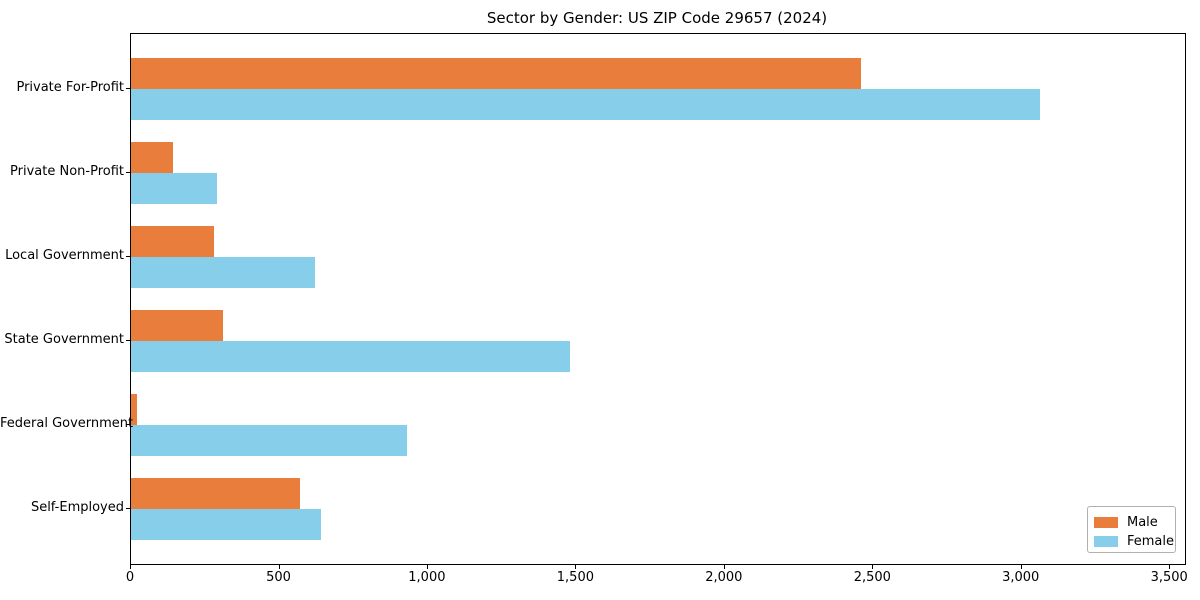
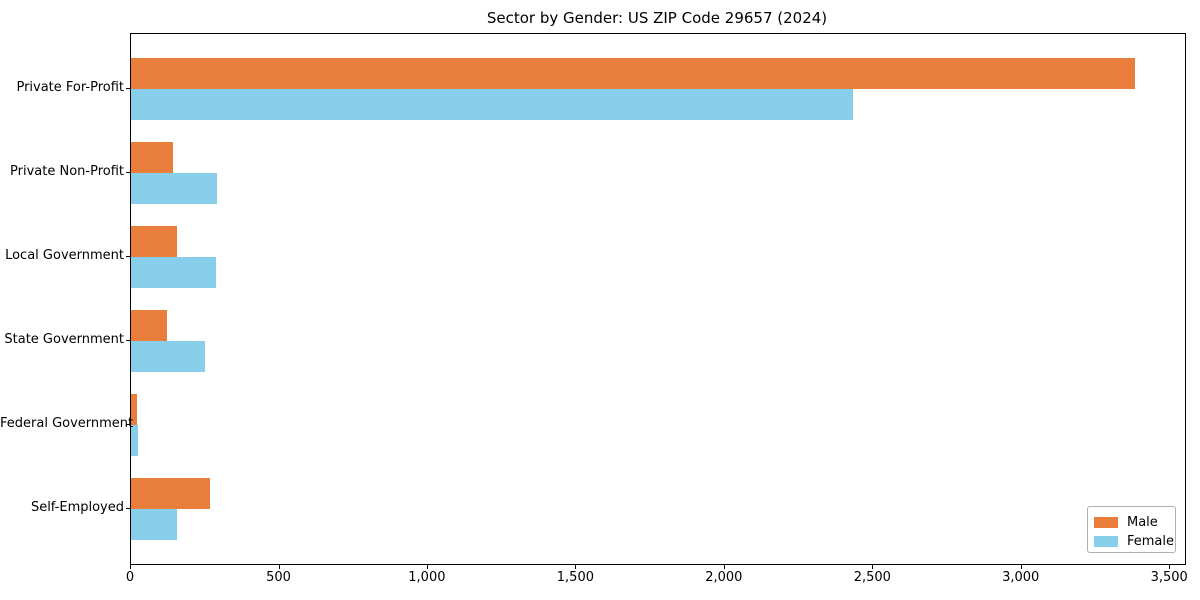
Male/Private For-Profit: 2460 -> 3380
Female/Private For-Profit: 3060 -> 2430
Male/Local Government: 280 -> 160
Female/Local Government: 620 -> 280
Male/State Government: 310 -> 120
Female/State Government: 1480 -> 250
Female/Federal Government: 930 -> 20
Male/Self-Employed: 570 -> 260
Female/Self-Employed: 640 -> 160
